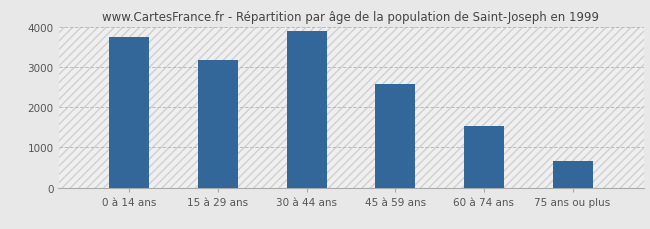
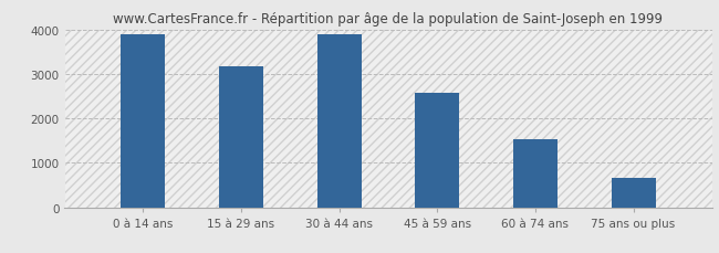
0 à 14 ans: 3750 -> 3900
